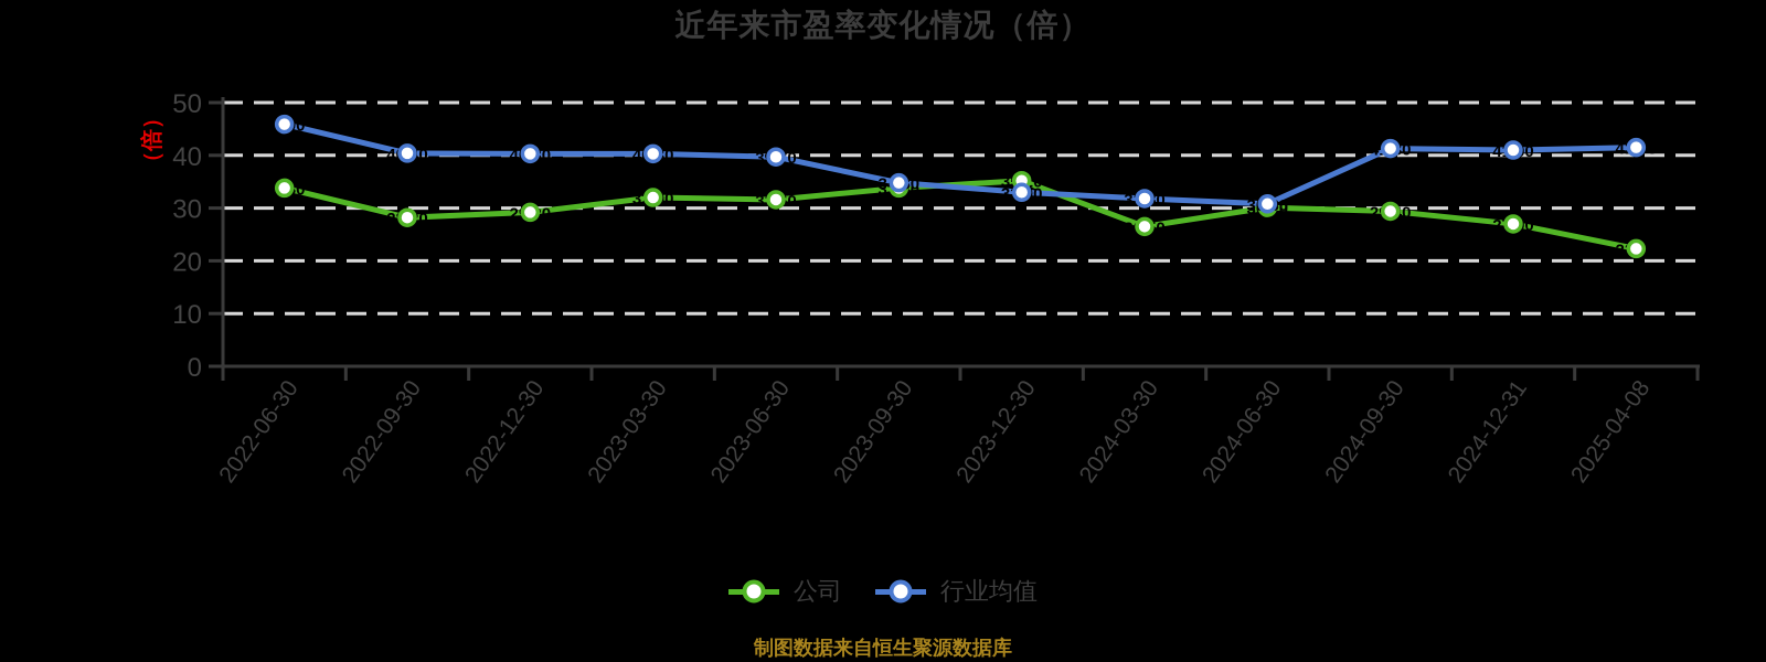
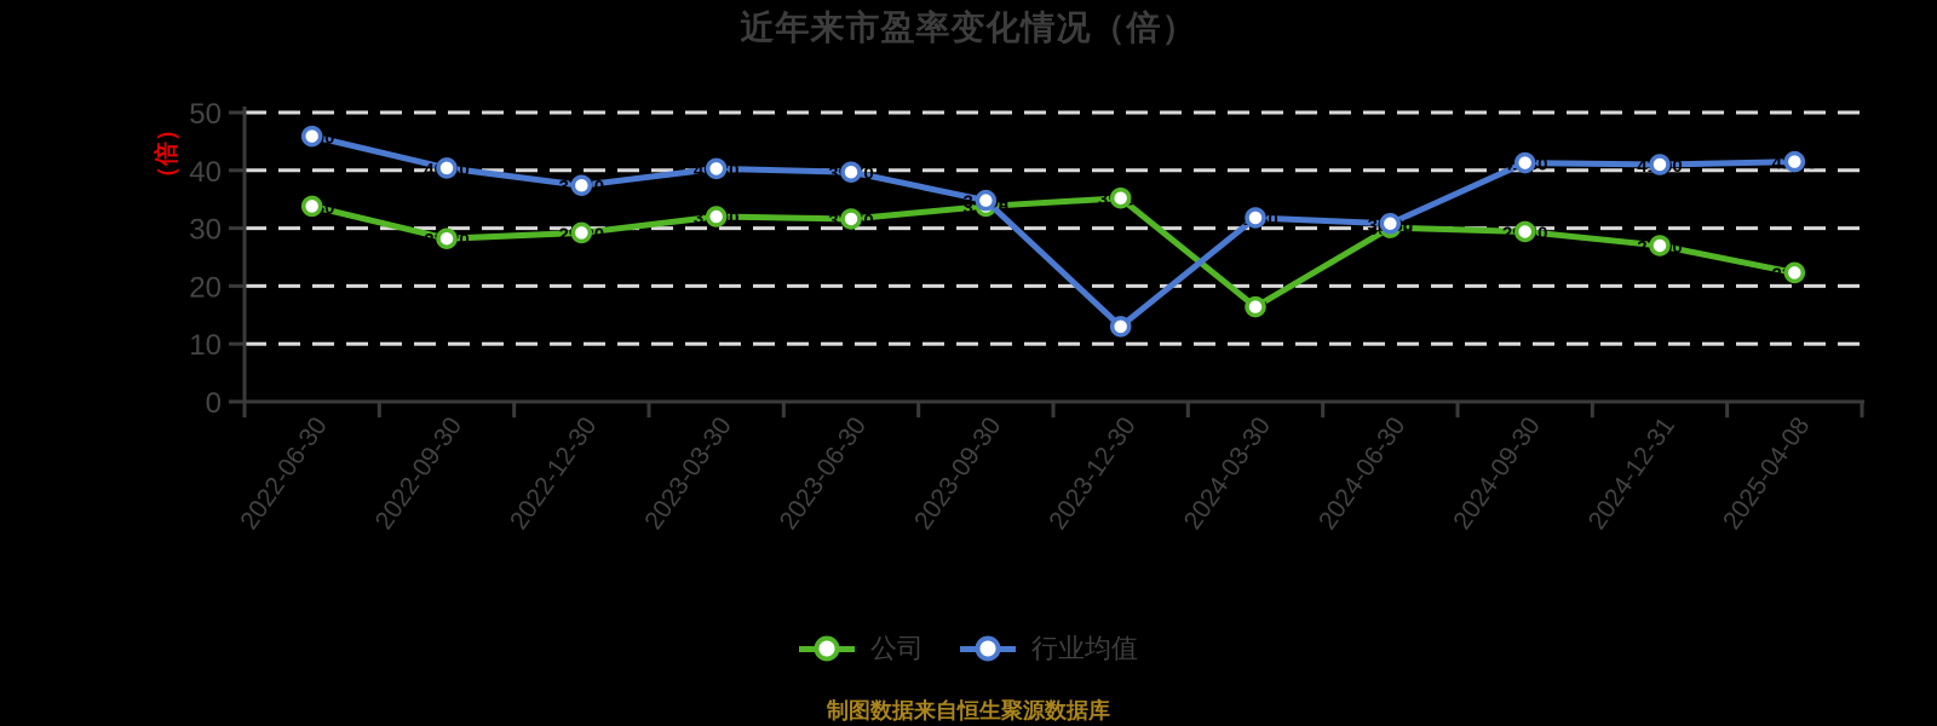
行业均值/2022-12-30: 40.30 -> 37.40
行业均值/2023-12-30: 33.00 -> 13.00
公司/2024-03-30: 26.50 -> 16.40
